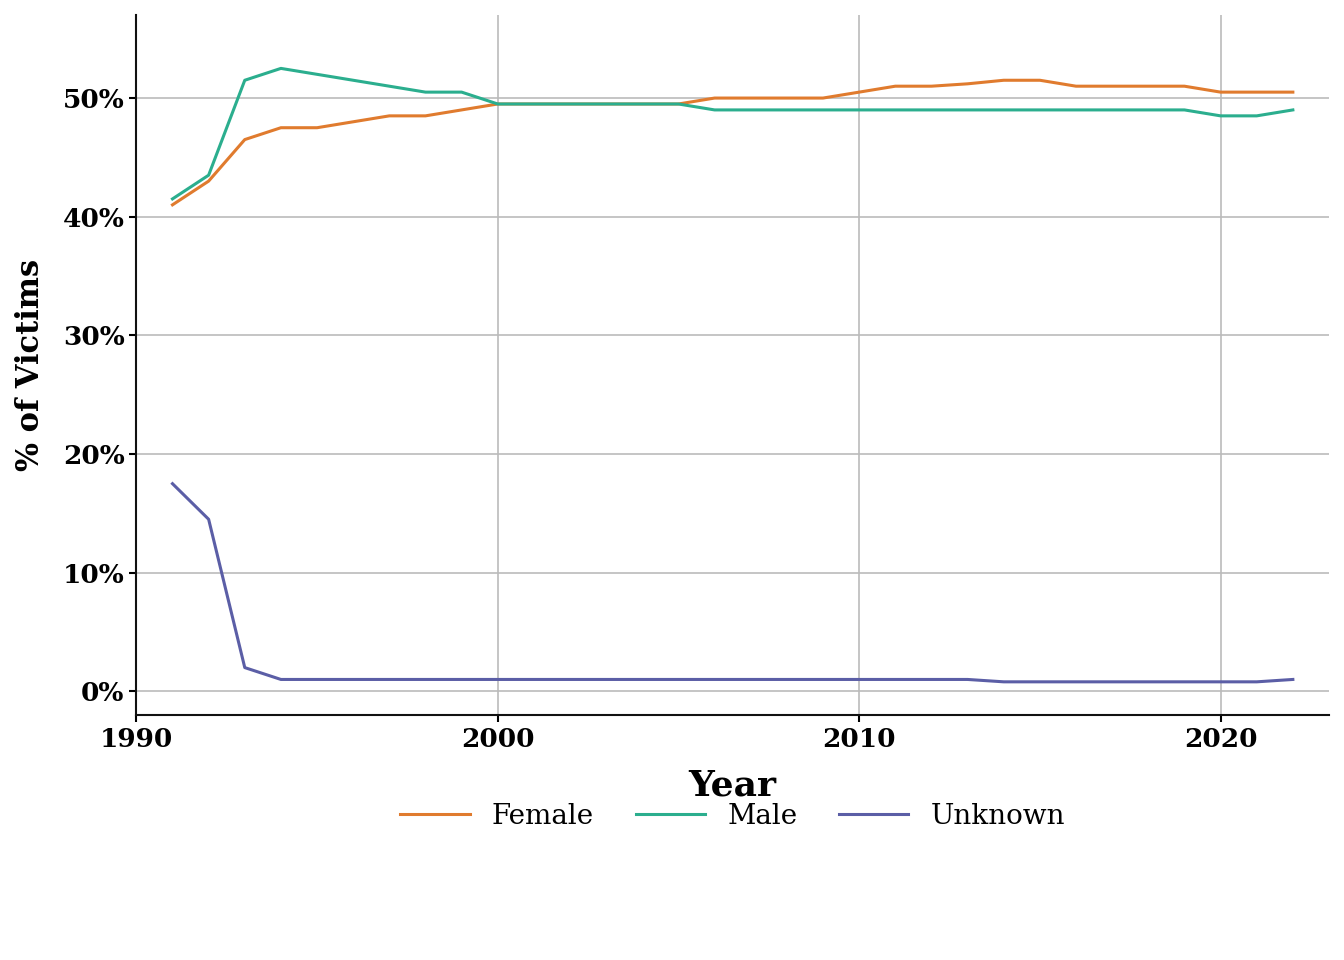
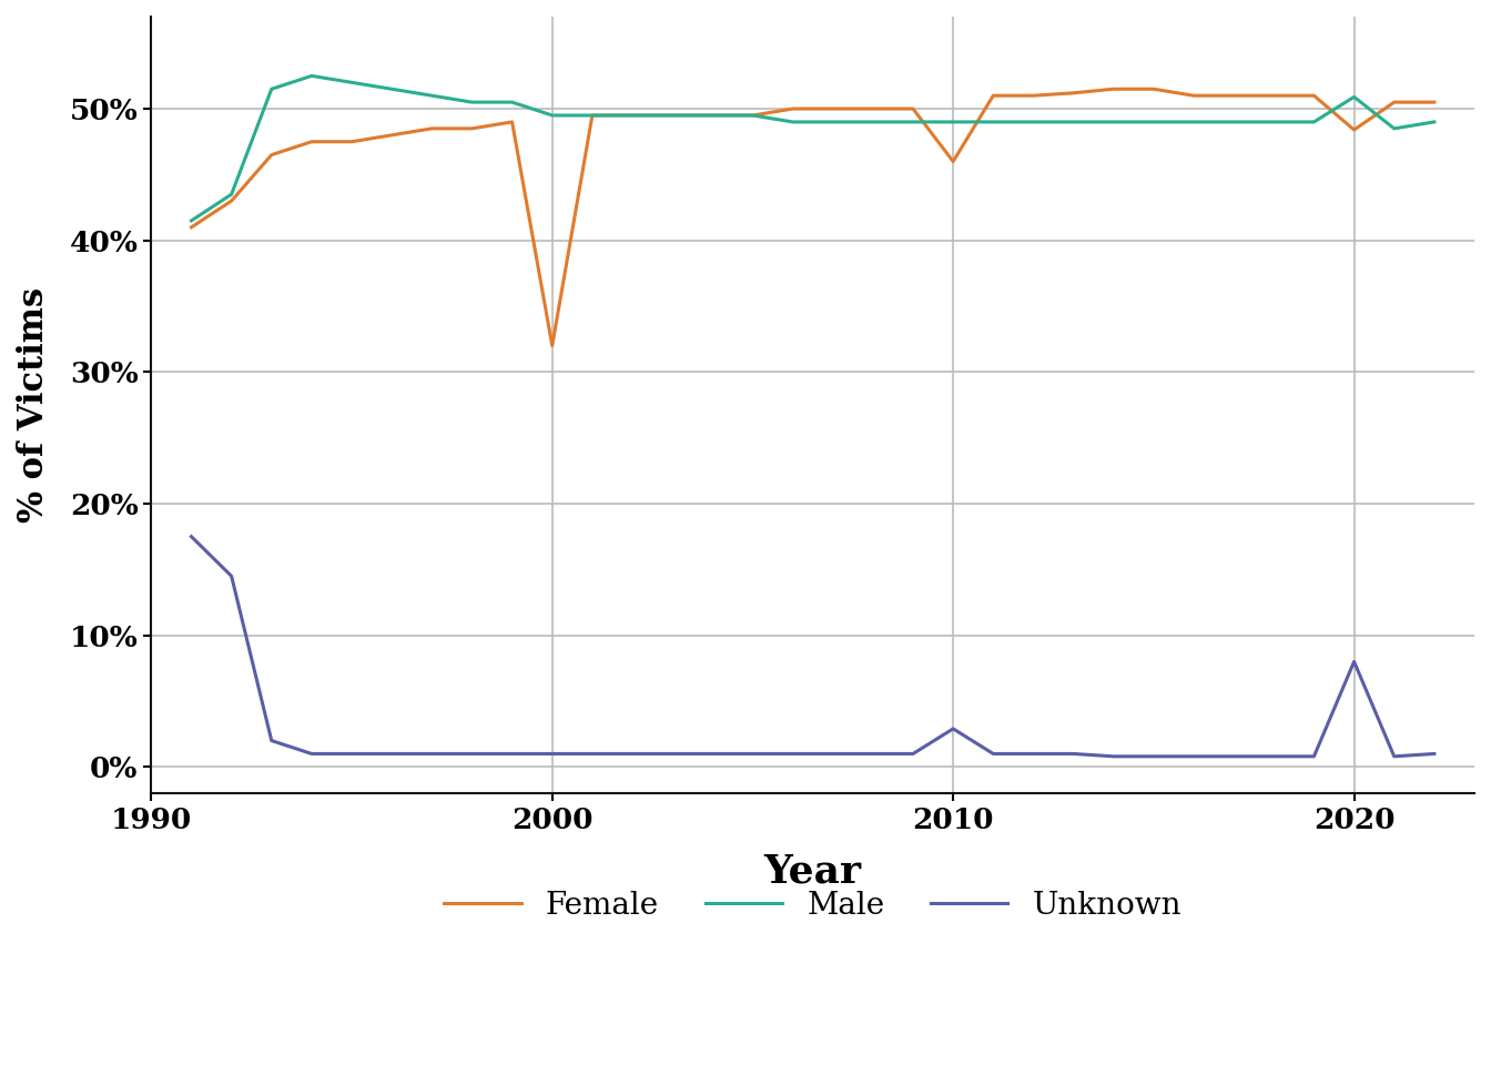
Female/2000: 49.5% -> 32.0%
Female/2010: 50.5% -> 46.0%
Unknown/2010: 1.0% -> 2.9%
Female/2020: 50.5% -> 48.4%
Male/2020: 48.5% -> 50.9%
Unknown/2020: 0.8% -> 8.0%
